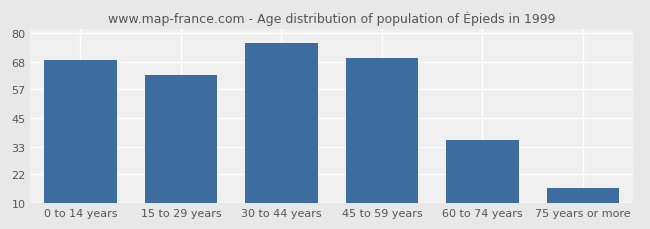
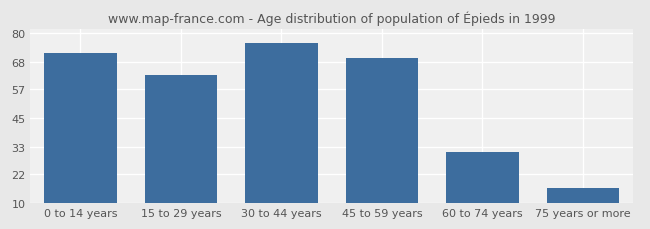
0 to 14 years: 69 -> 72
60 to 74 years: 36 -> 31
